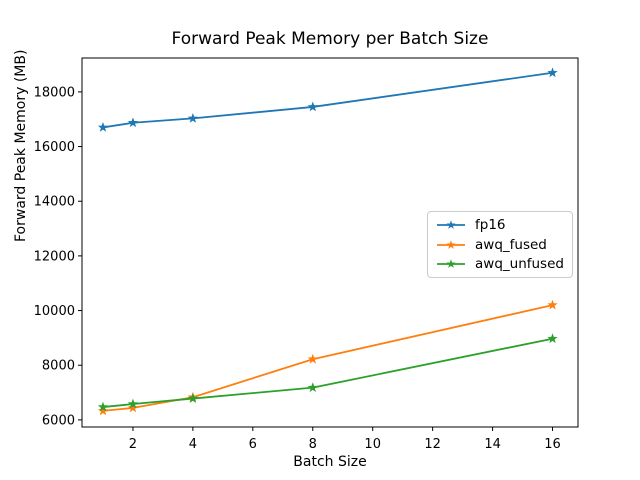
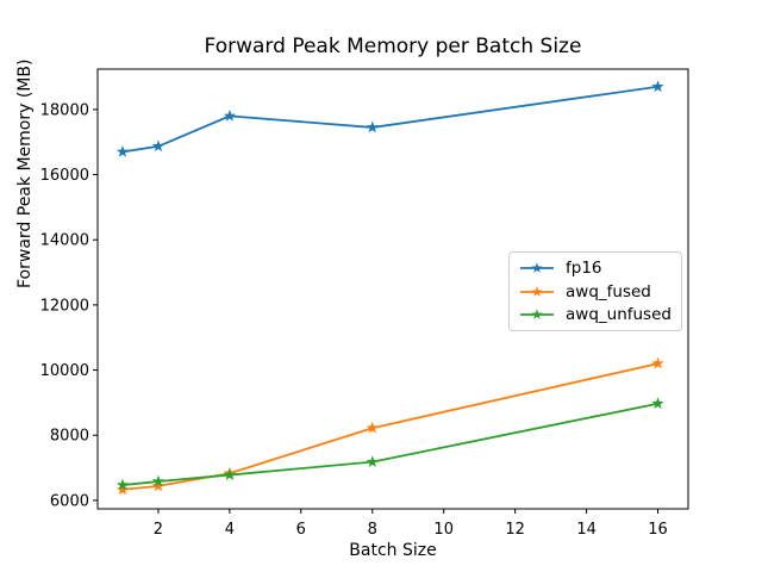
fp16/4: 17000 -> 17800
